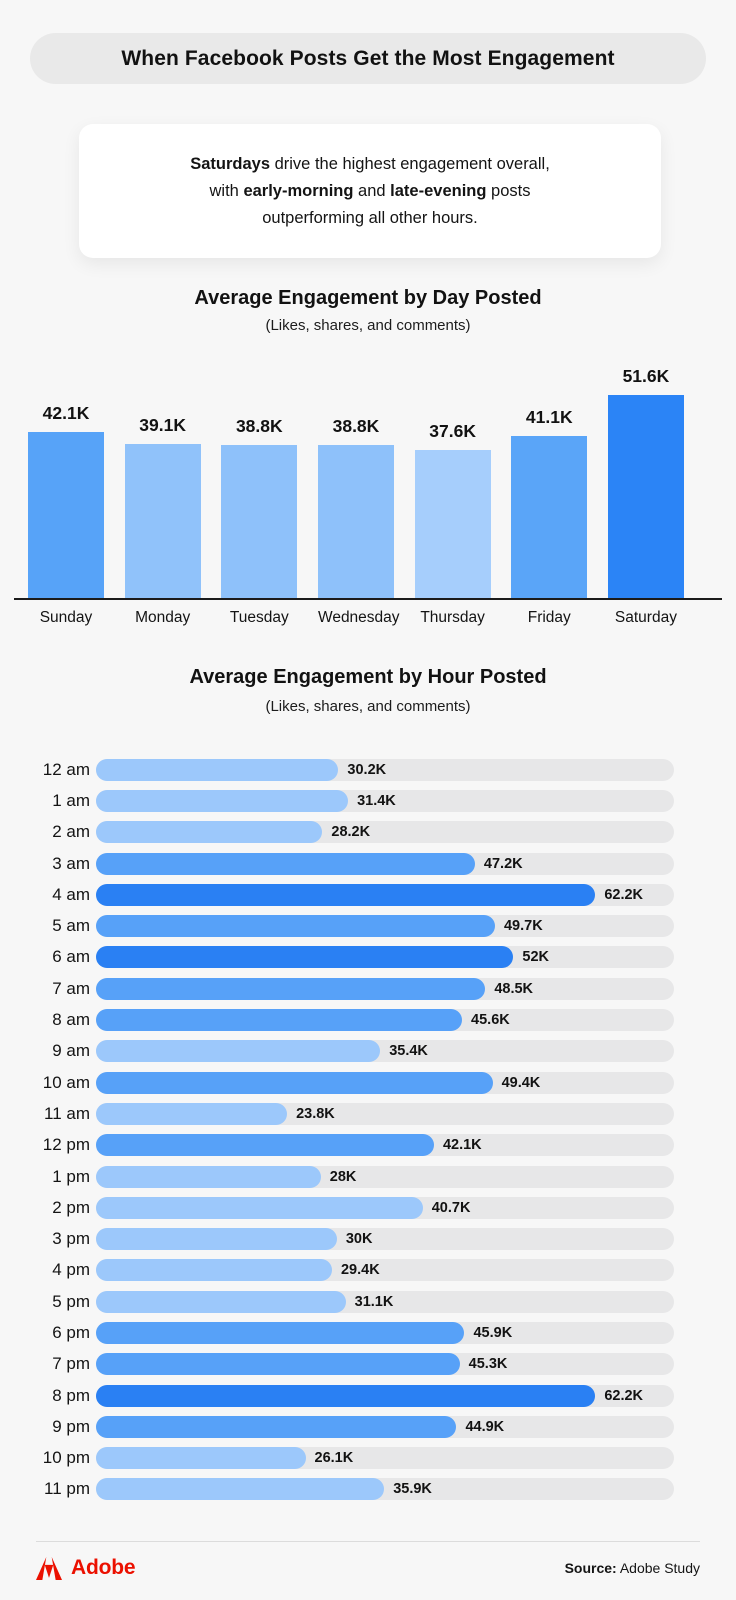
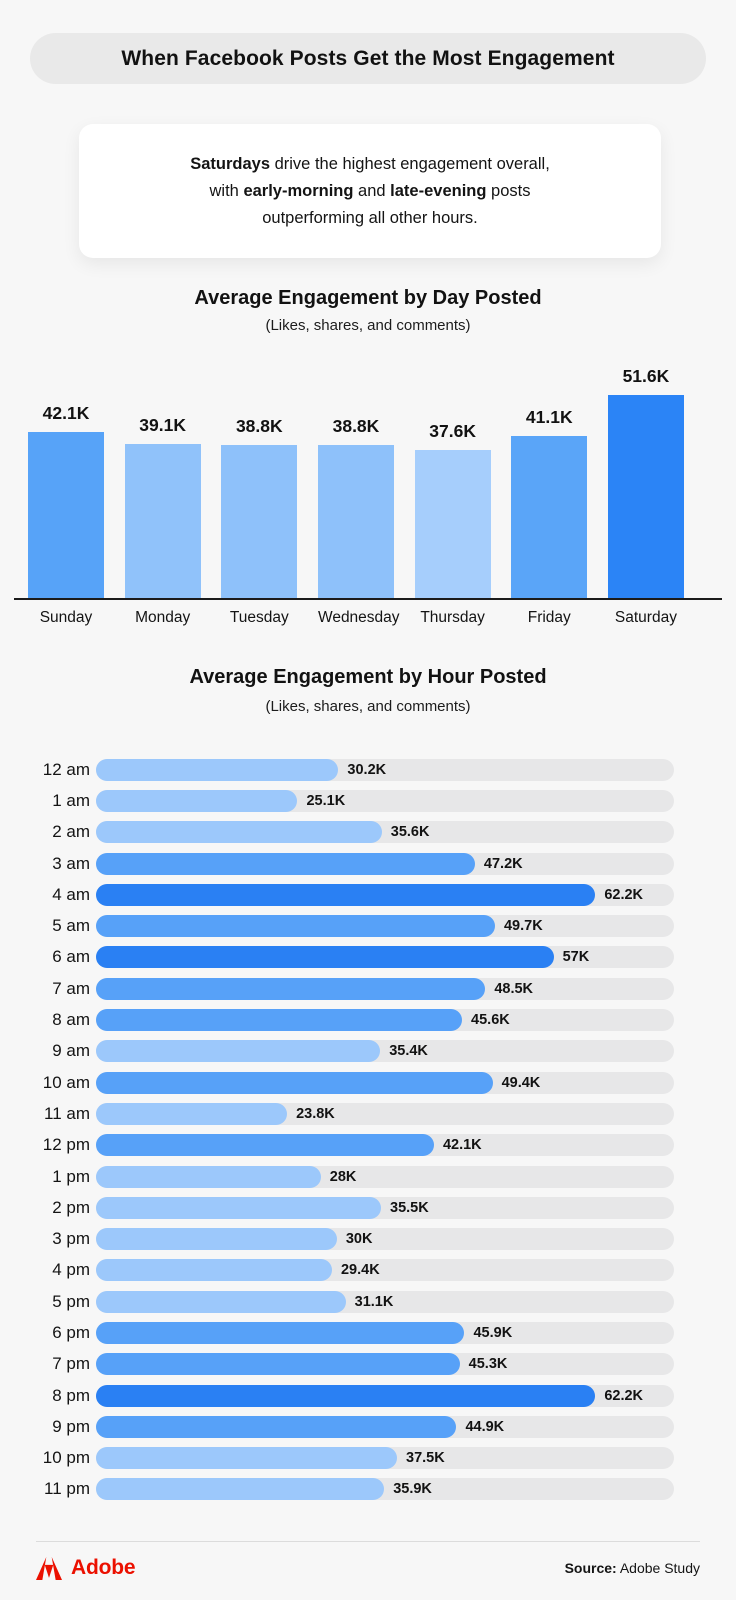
Average Engagement by Hour Posted/1 am: 31.4K -> 25.1K
Average Engagement by Hour Posted/2 am: 28.2K -> 35.6K
Average Engagement by Hour Posted/6 am: 52K -> 57K
Average Engagement by Hour Posted/2 pm: 40.7K -> 35.5K
Average Engagement by Hour Posted/10 pm: 26.1K -> 37.5K
